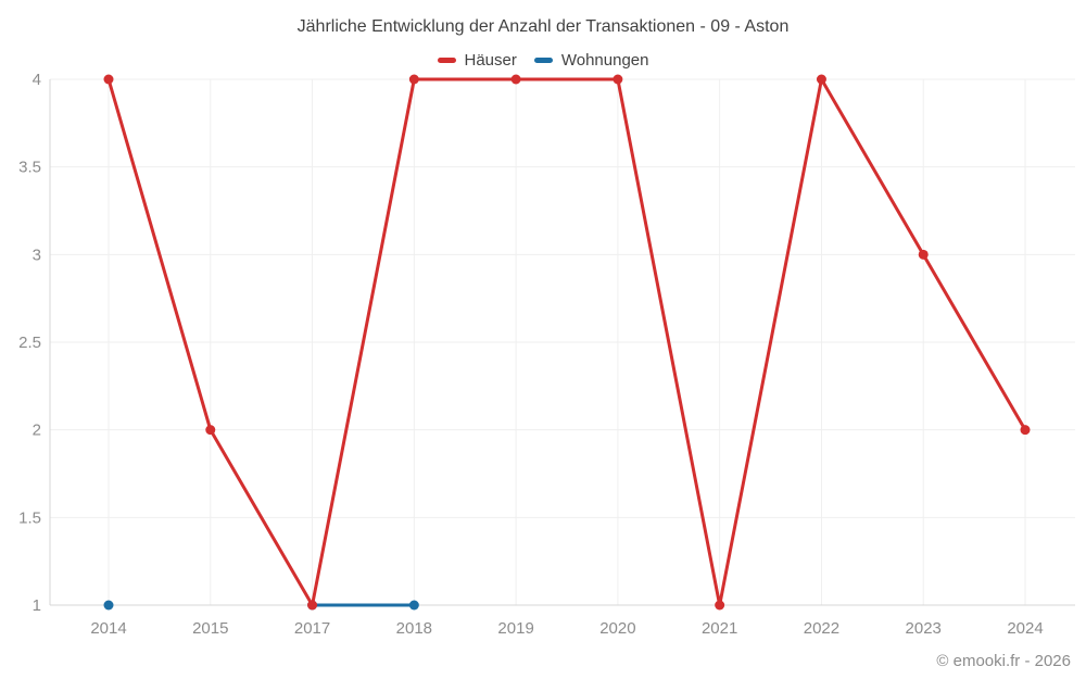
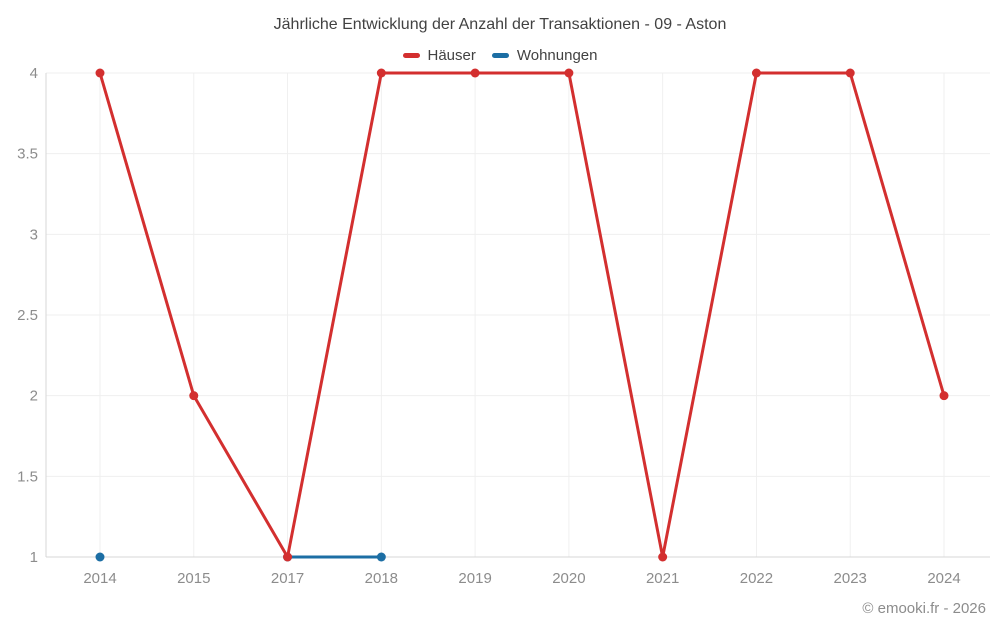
Häuser/2023: 3 -> 4
